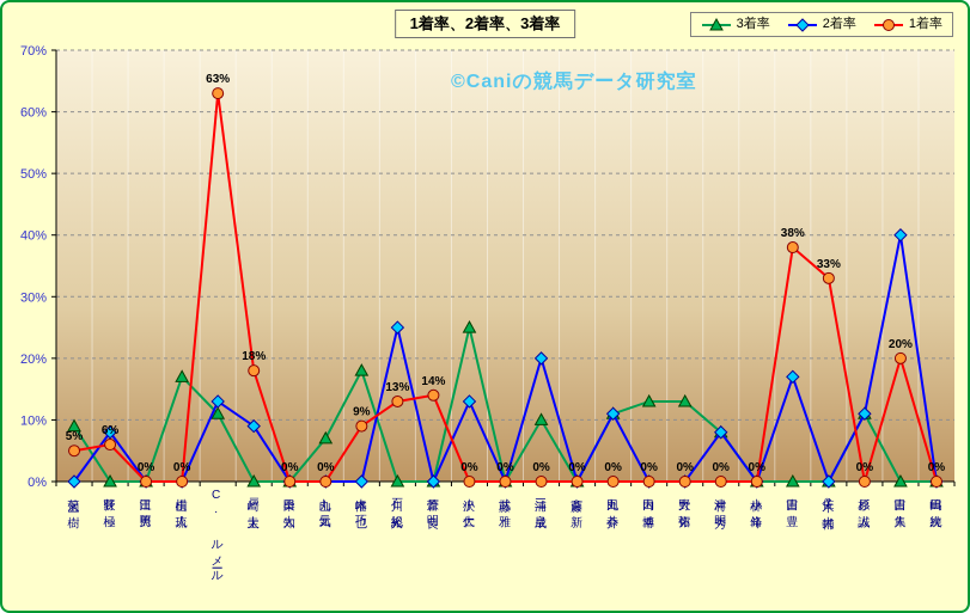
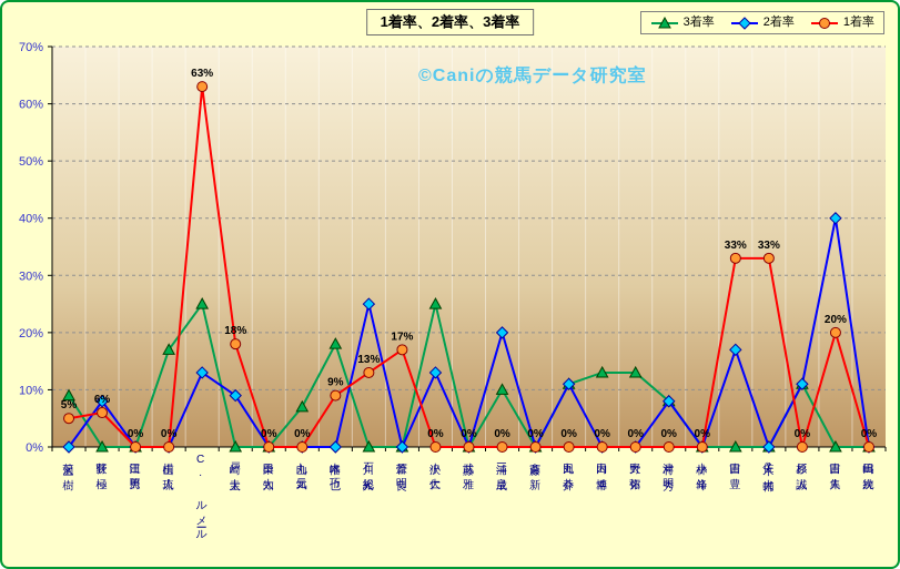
3着率/C. ルメール: 11% -> 25%
1着率/菅原 明良: 14% -> 17%
1着率/吉田 豊: 38% -> 33%
